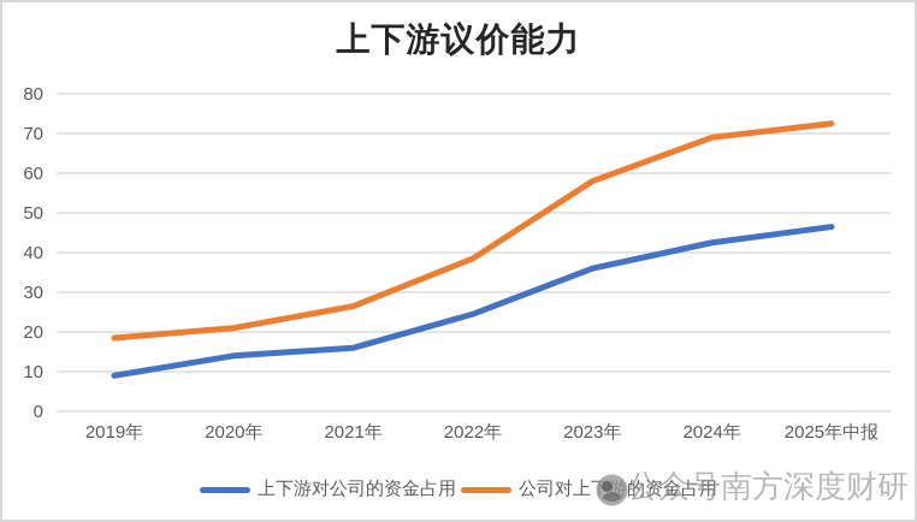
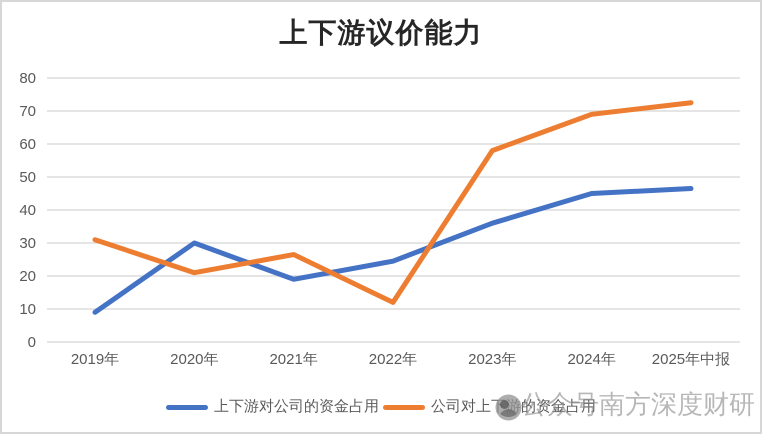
公司对上下游的资金占用/2019年: 18 -> 31
上下游对公司的资金占用/2020年: 14 -> 30
上下游对公司的资金占用/2021年: 16 -> 19
公司对上下游的资金占用/2022年: 38 -> 12
上下游对公司的资金占用/2024年: 42 -> 45
